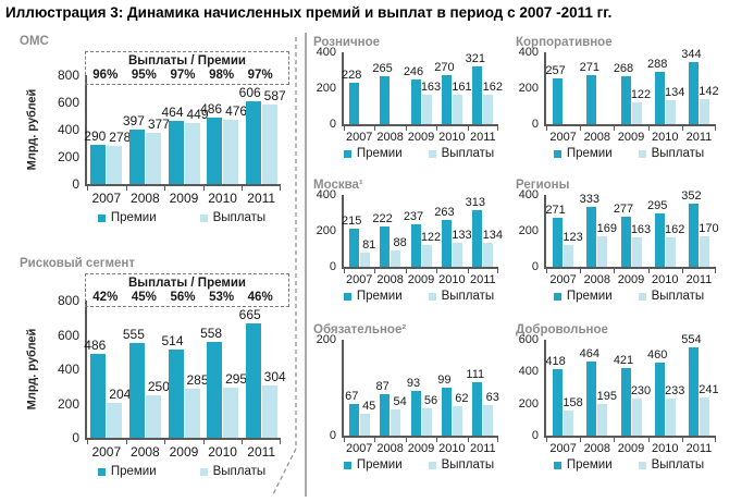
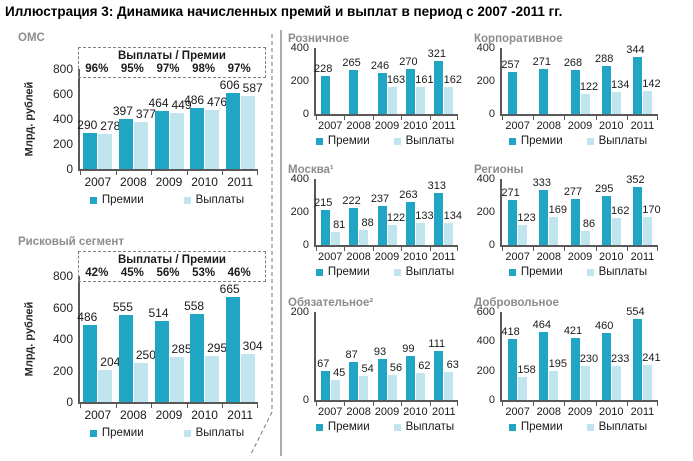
Регионы/Выплаты/2009: 163 -> 86
